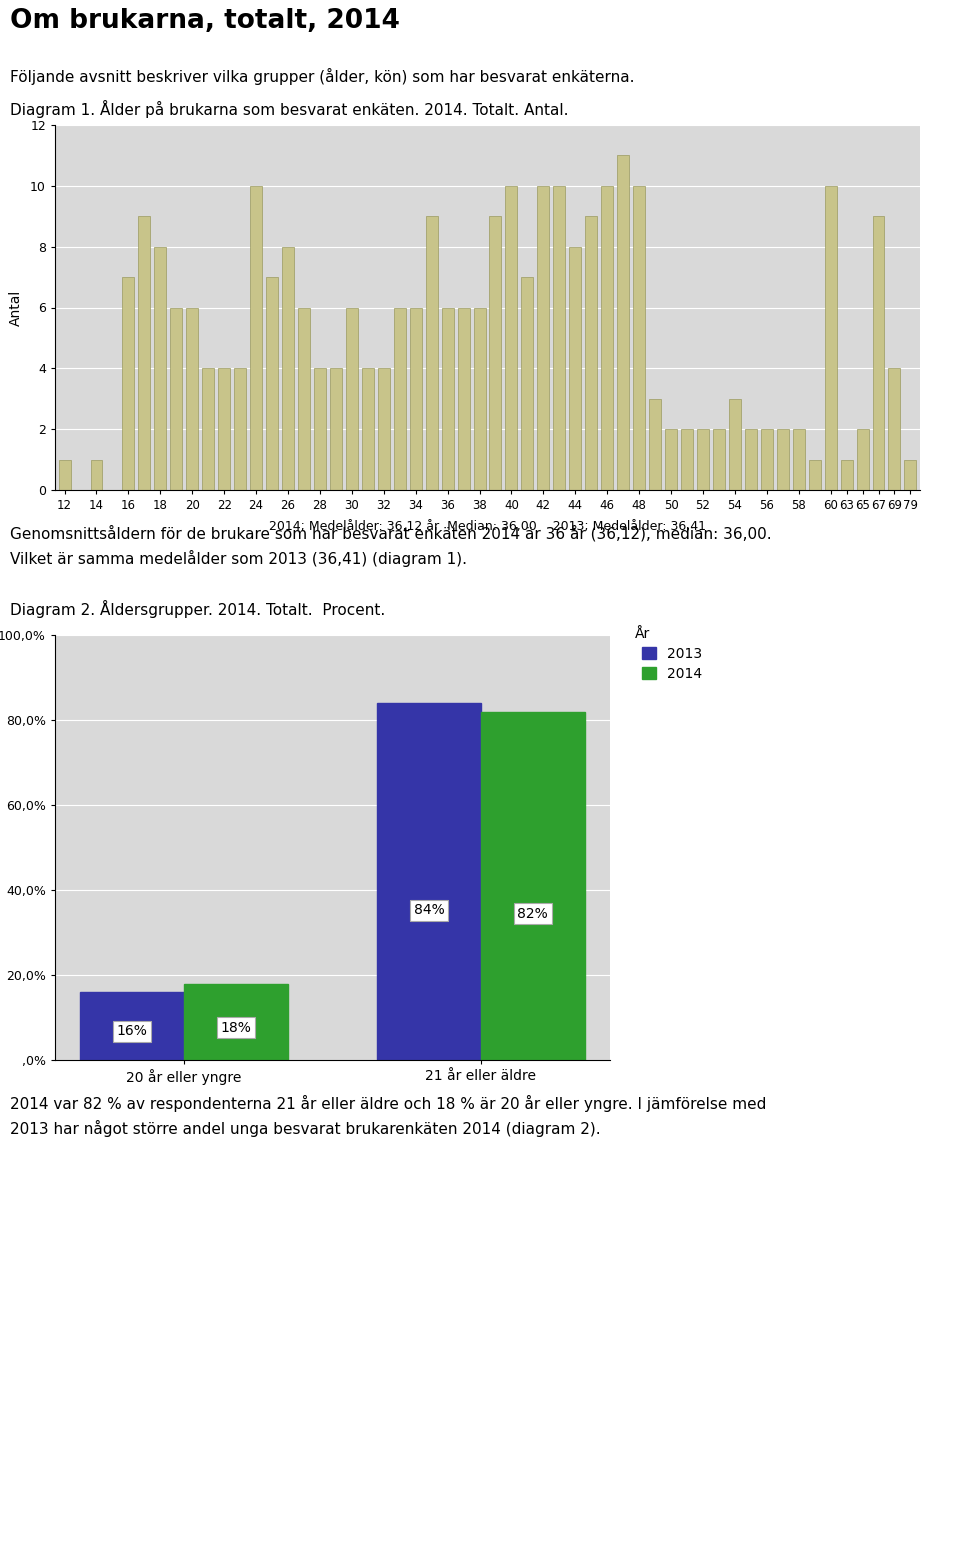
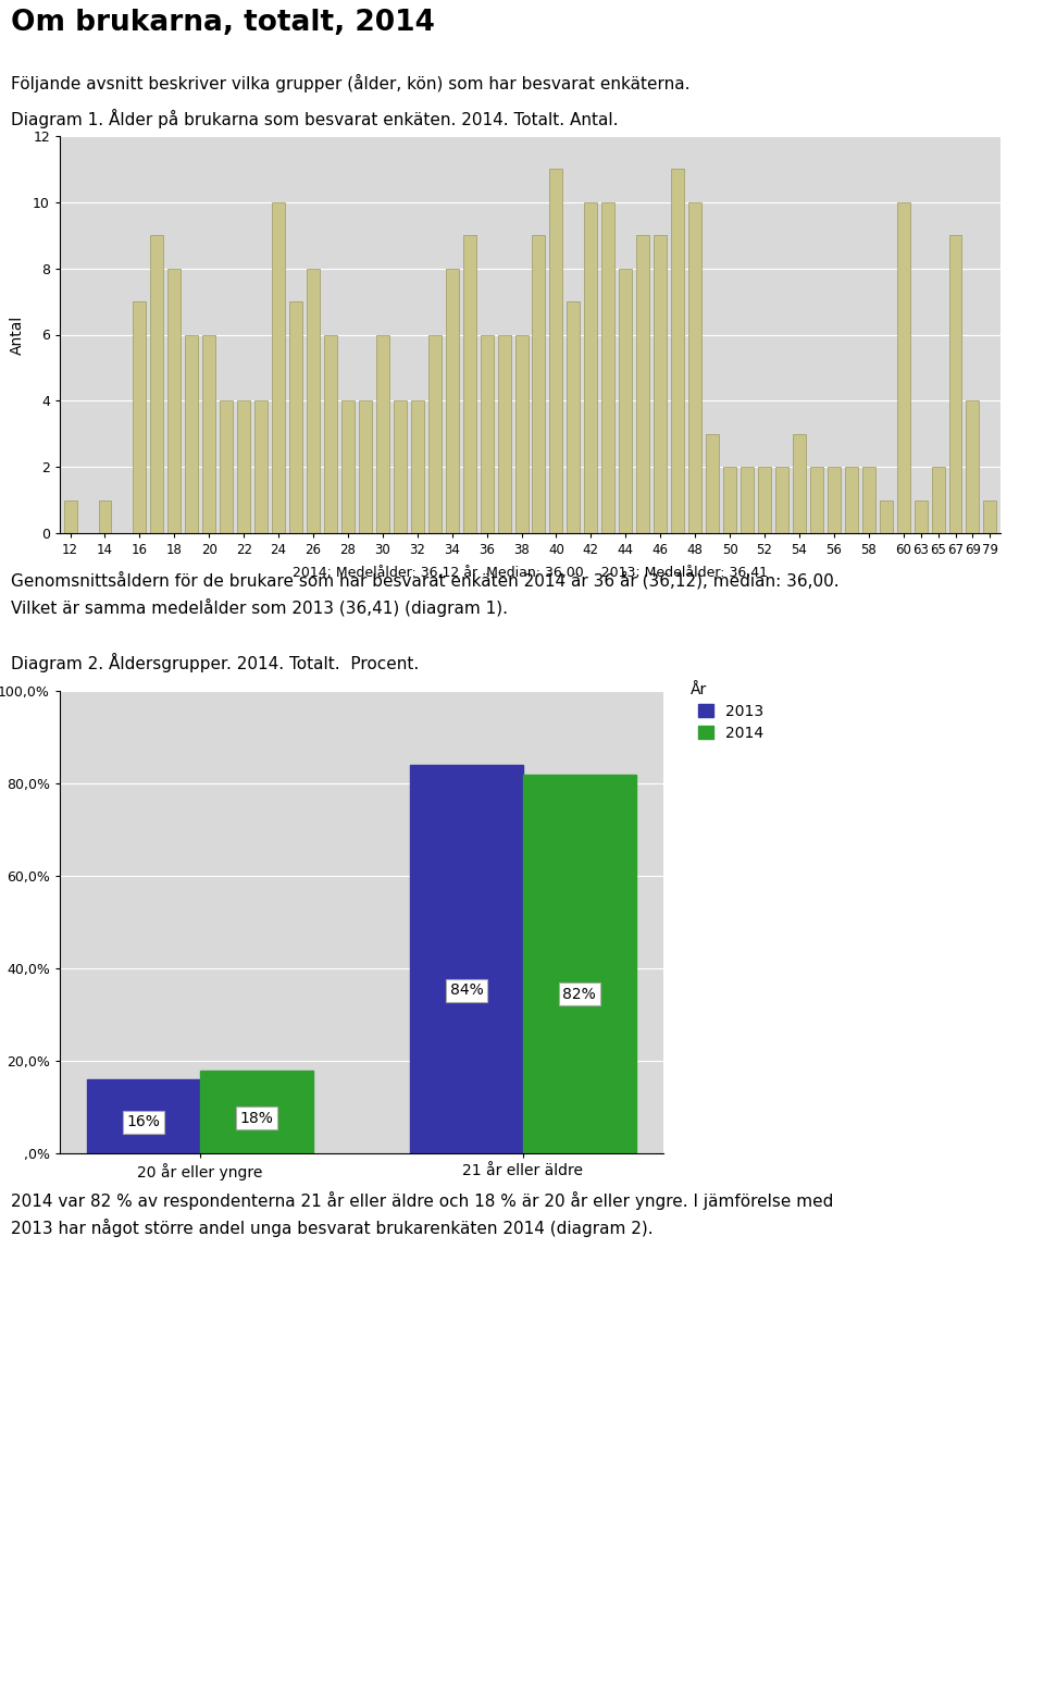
34: 6 -> 8
40: 10 -> 11
46: 10 -> 9
